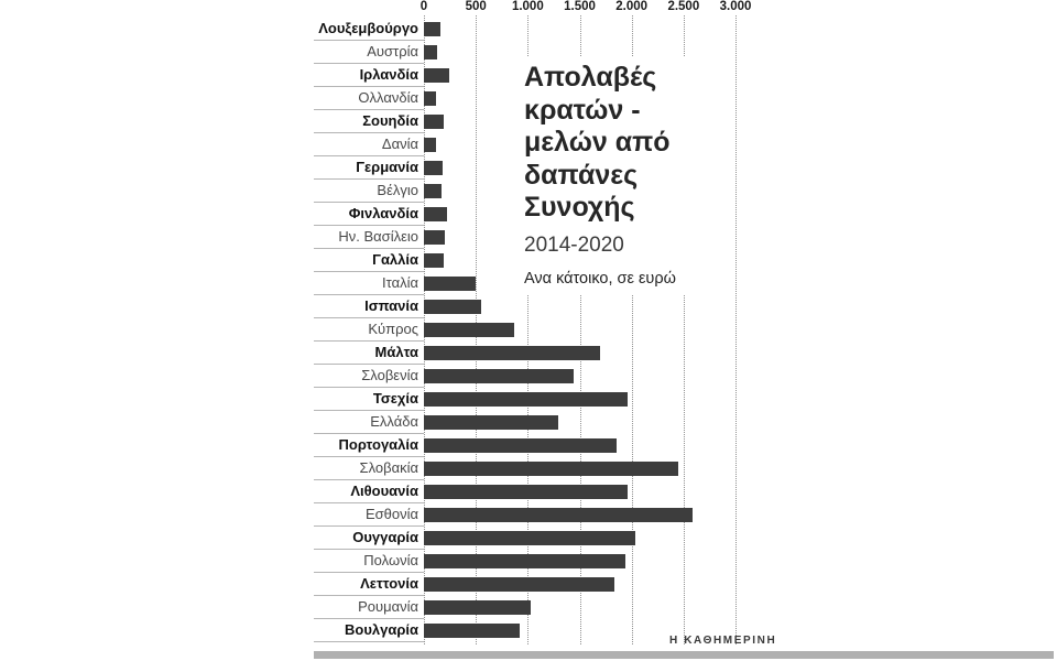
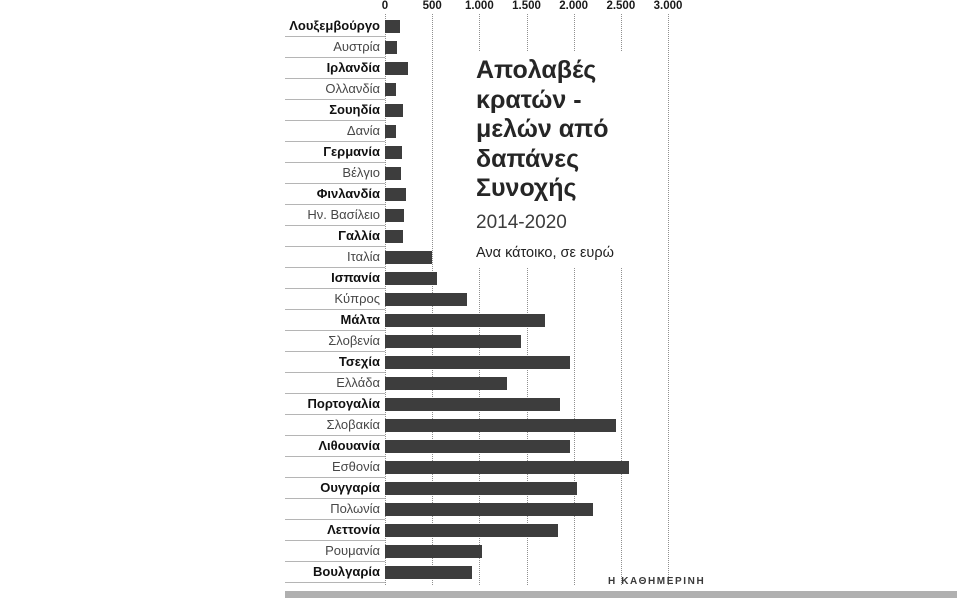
Πολωνία: 1900 -> 2200
